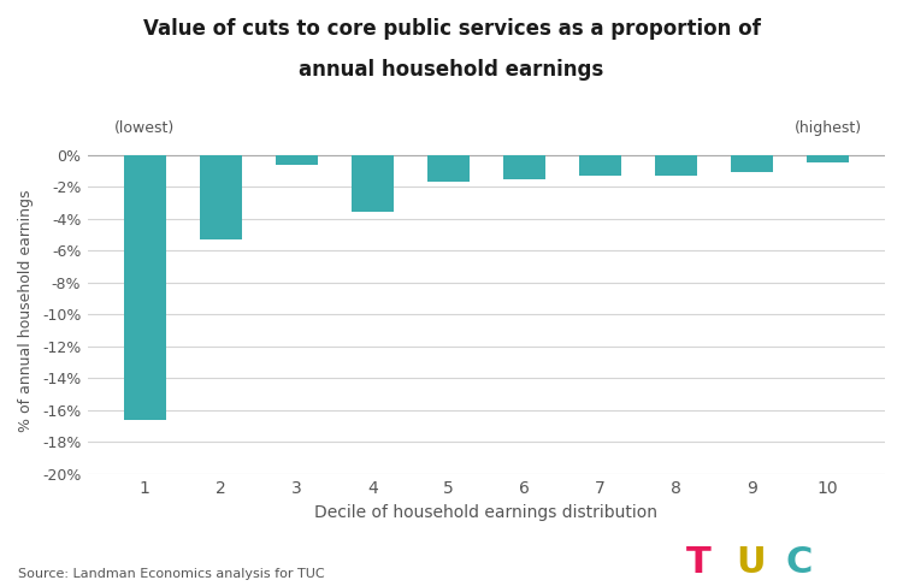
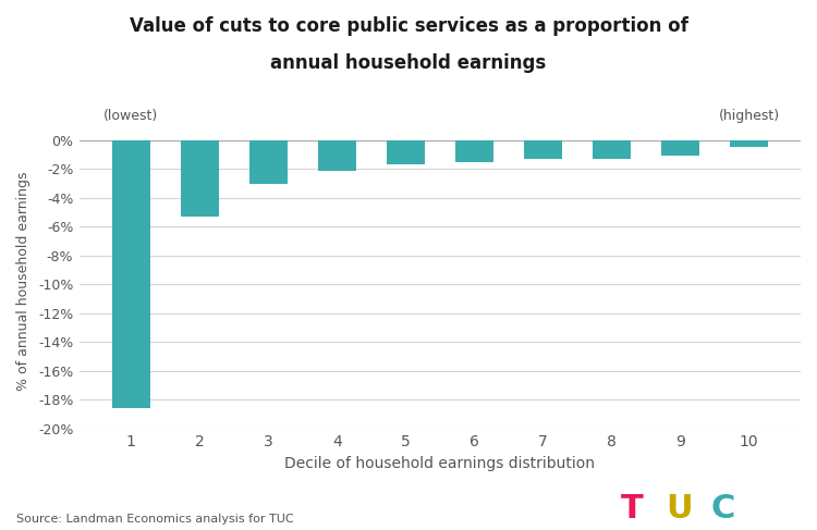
1: -16.6% -> -18.6%
3: -0.6% -> -3.0%
4: -3.6% -> -2.1%
